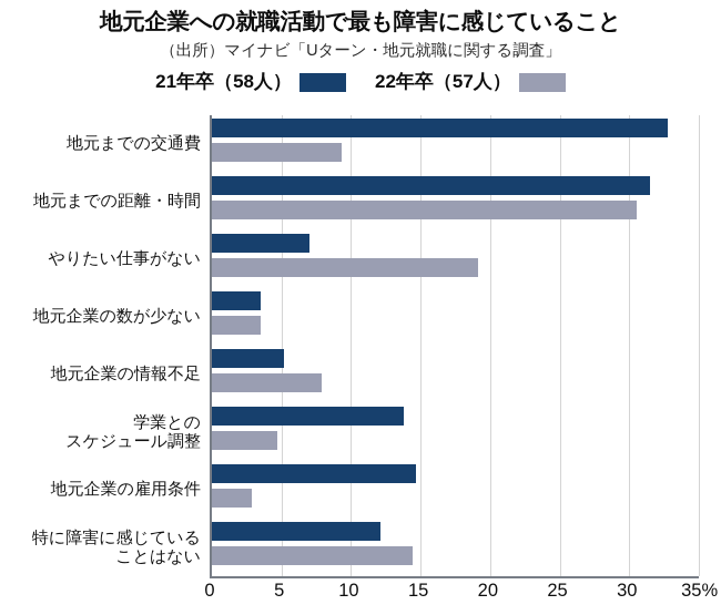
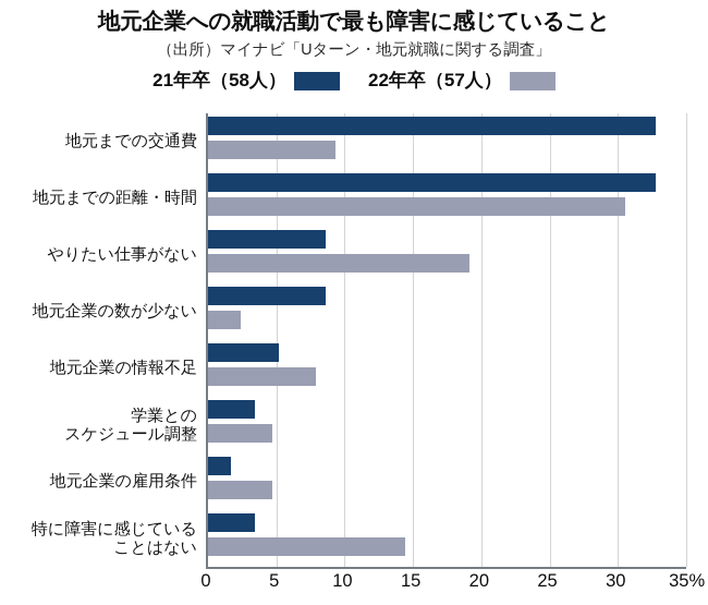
21年卒（58人）/地元までの距離・時間: 31.5% -> 32.8%
21年卒（58人）/やりたい仕事がない: 7.0% -> 8.6%
21年卒（58人）/地元企業の数が少ない: 3.5% -> 8.6%
22年卒（57人）/地元企業の数が少ない: 3.5% -> 2.4%
21年卒（58人）/学業との スケジュール調整: 13.8% -> 3.4%
21年卒（58人）/地元企業の雇用条件: 14.7% -> 1.7%
22年卒（57人）/地元企業の雇用条件: 2.9% -> 4.7%
21年卒（58人）/特に障害に感じている ことはない: 12.1% -> 3.4%
